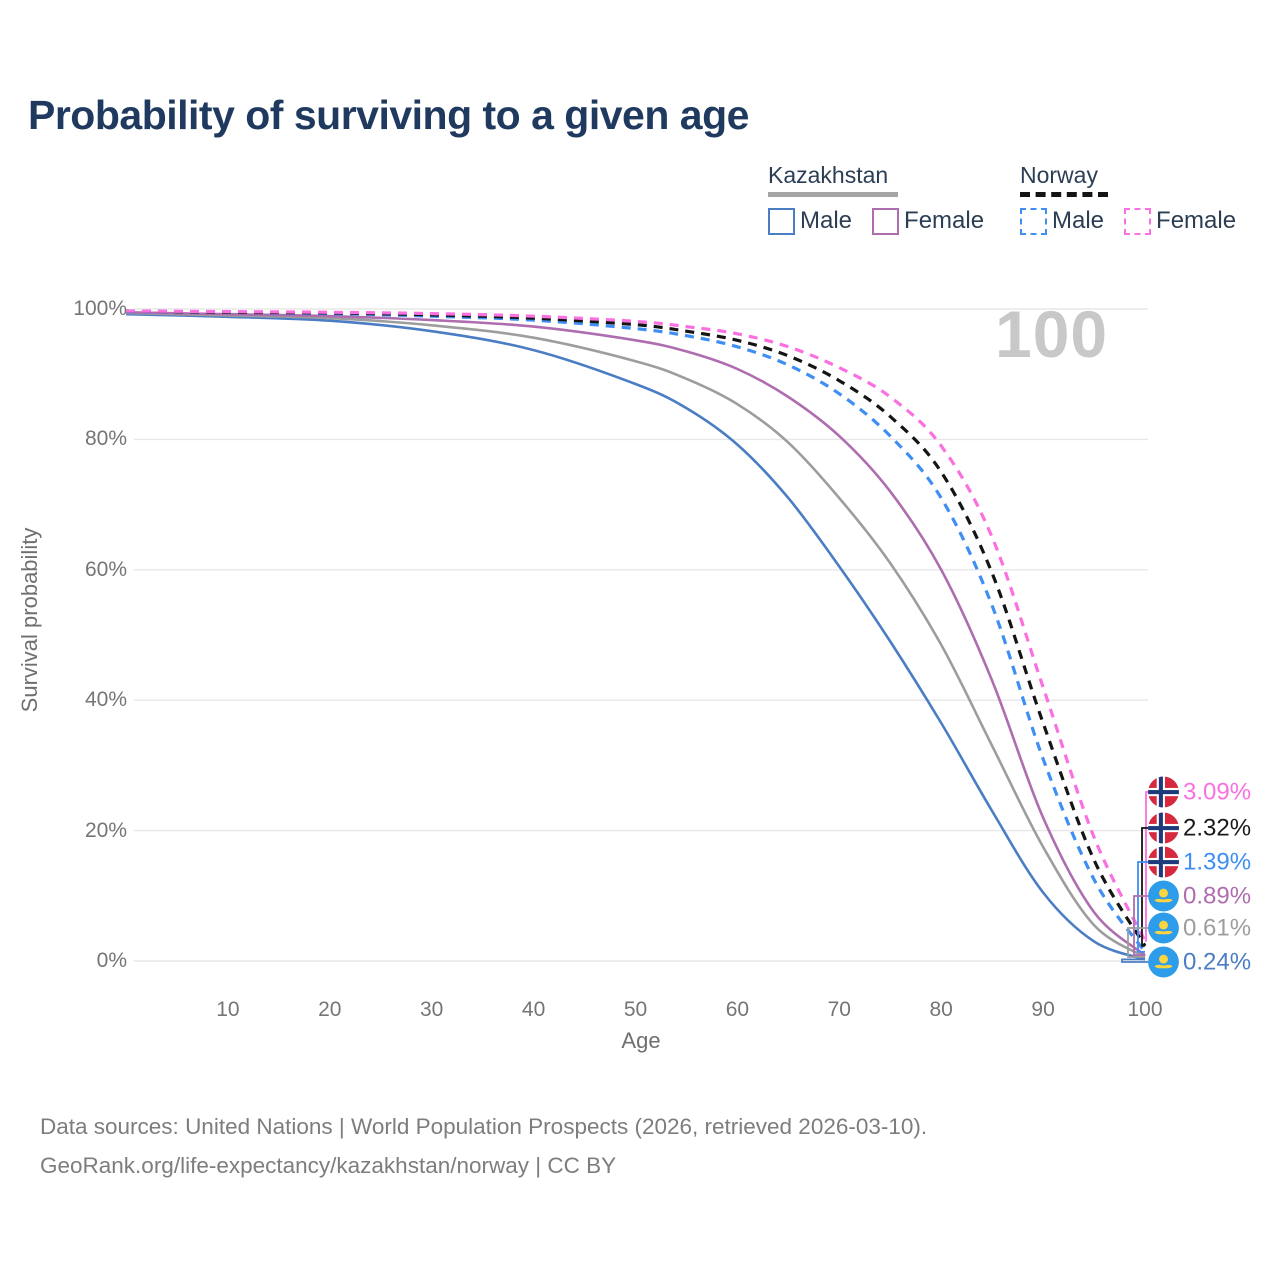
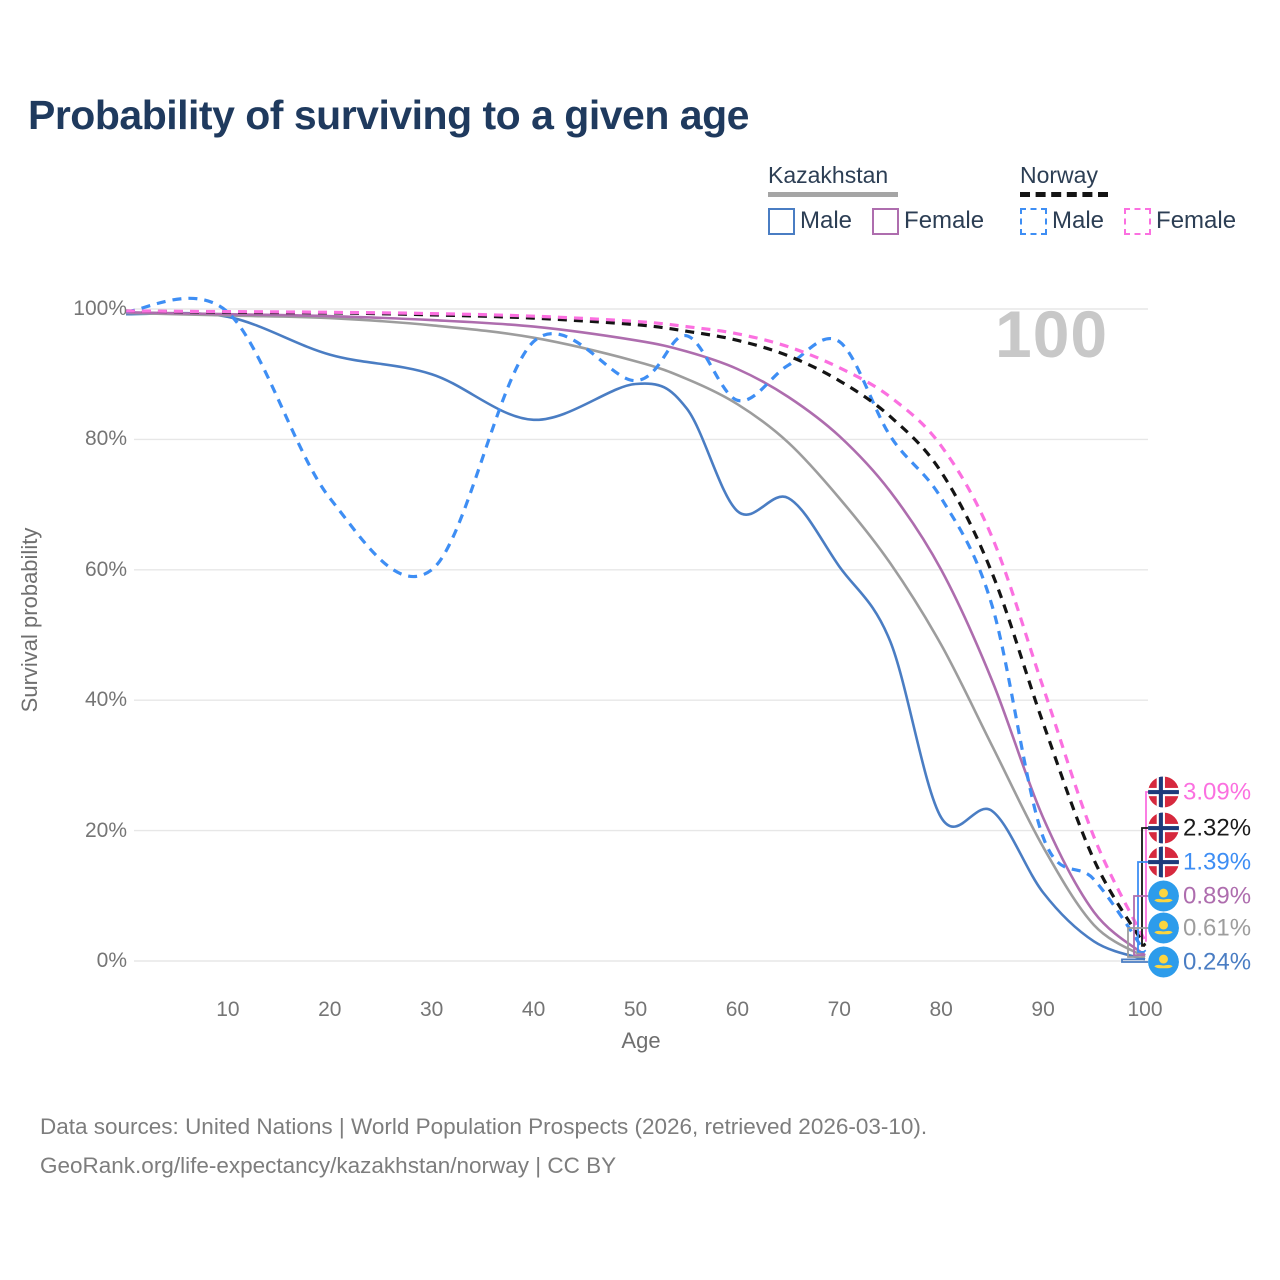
Norway Male/20: 99% -> 71%
Kazakhstan Male/20: 98% -> 93%
Norway Male/30: 99% -> 60%
Kazakhstan Male/30: 97% -> 90%
Norway Male/40: 98% -> 95%
Kazakhstan Male/40: 94% -> 83%
Norway Male/50: 97% -> 89%
Norway Male/60: 94% -> 86%
Kazakhstan Male/60: 79% -> 69%
Norway Male/70: 87% -> 95%
Kazakhstan Male/80: 36% -> 22%
Norway Male/90: 31% -> 19%
